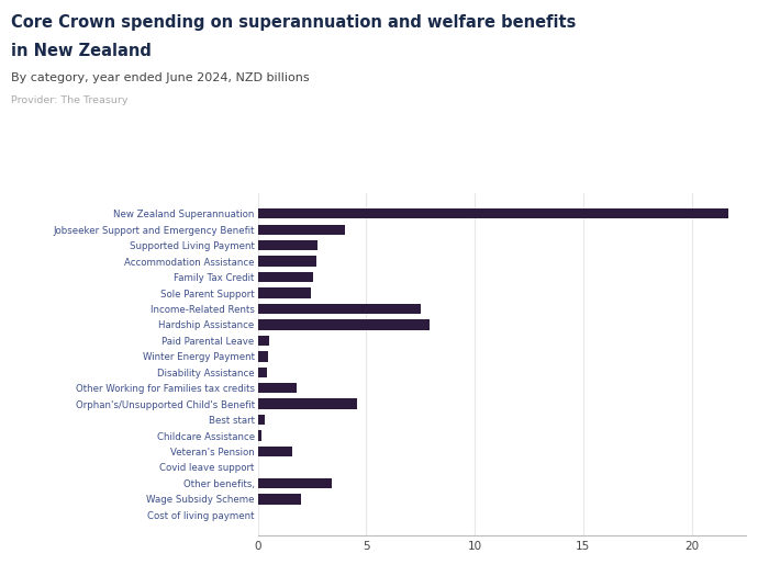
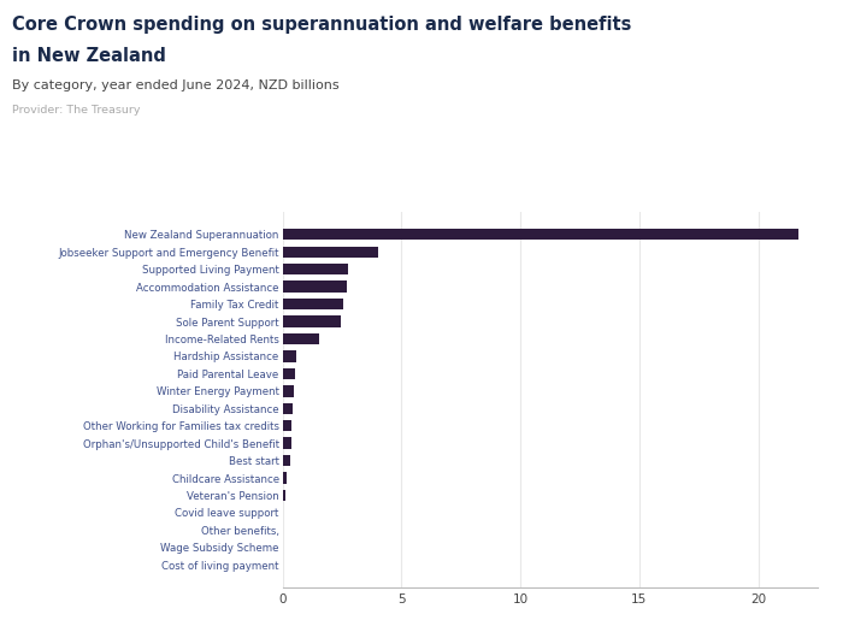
Income-Related Rents: 7.5 -> 1.6
Hardship Assistance: 7.9 -> 0.6
Other Working for Families tax credits: 1.8 -> 0.4
Orphan's/Unsupported Child's Benefit: 4.6 -> 0.4
Veteran's Pension: 1.6 -> 0.1
Other benefits,: 3.4 -> 0.0
Wage Subsidy Scheme: 2.0 -> 0.0
